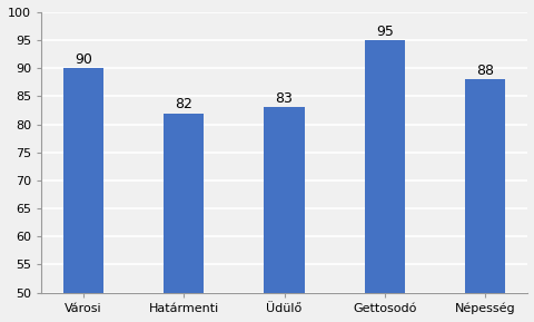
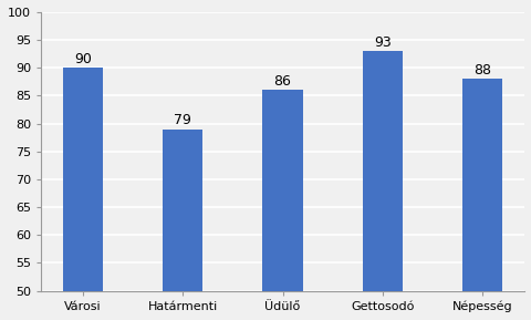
Határmenti: 82 -> 79
Üdülő: 83 -> 86
Gettosodó: 95 -> 93
